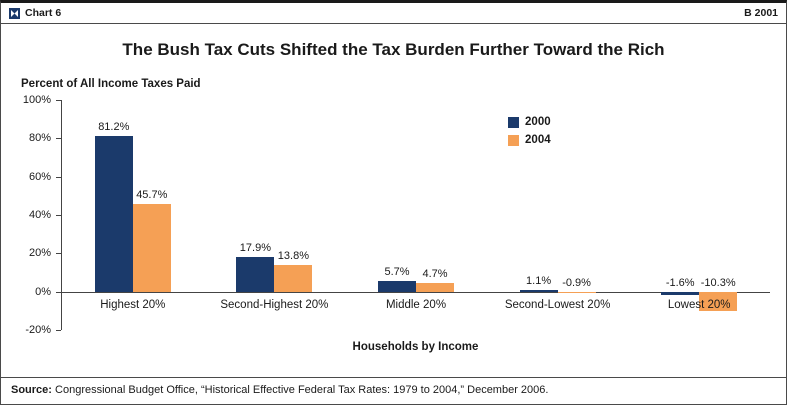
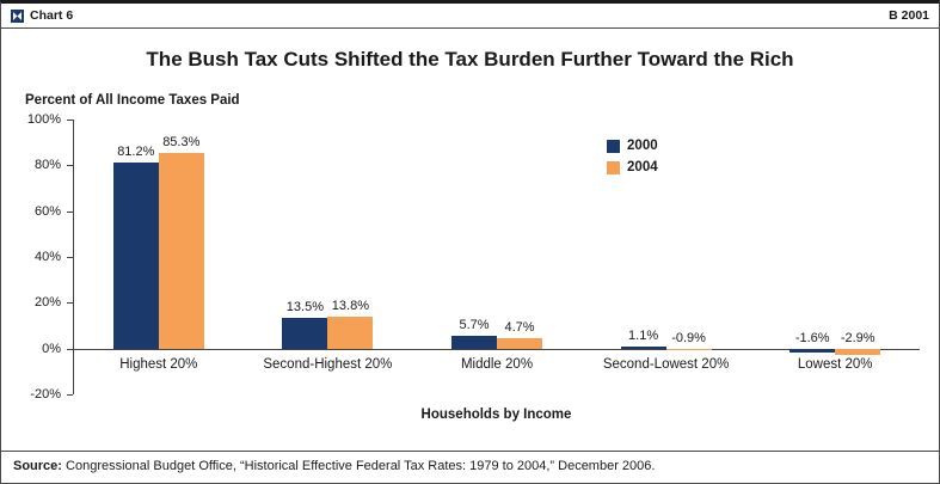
2004/Highest 20%: 45.7% -> 85.3%
2000/Second-Highest 20%: 17.9% -> 13.5%
2004/Lowest 20%: -10.3% -> -2.9%
